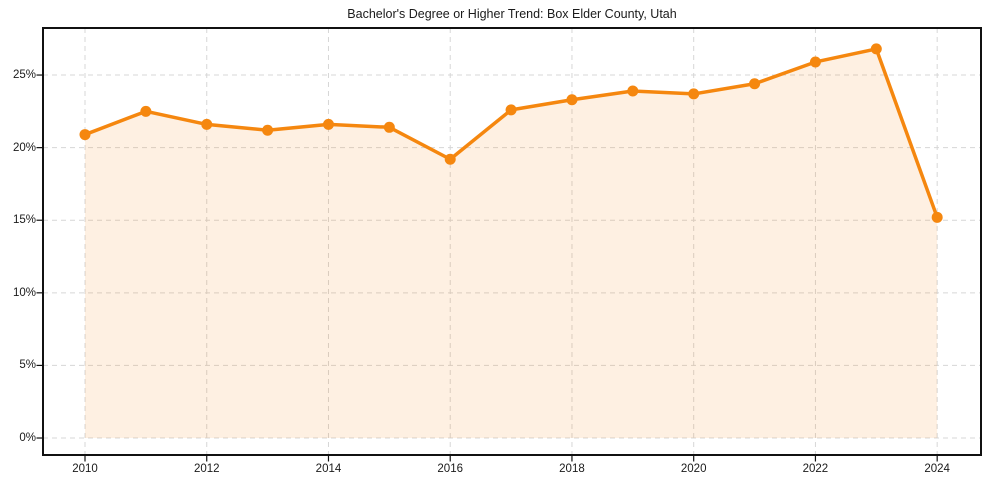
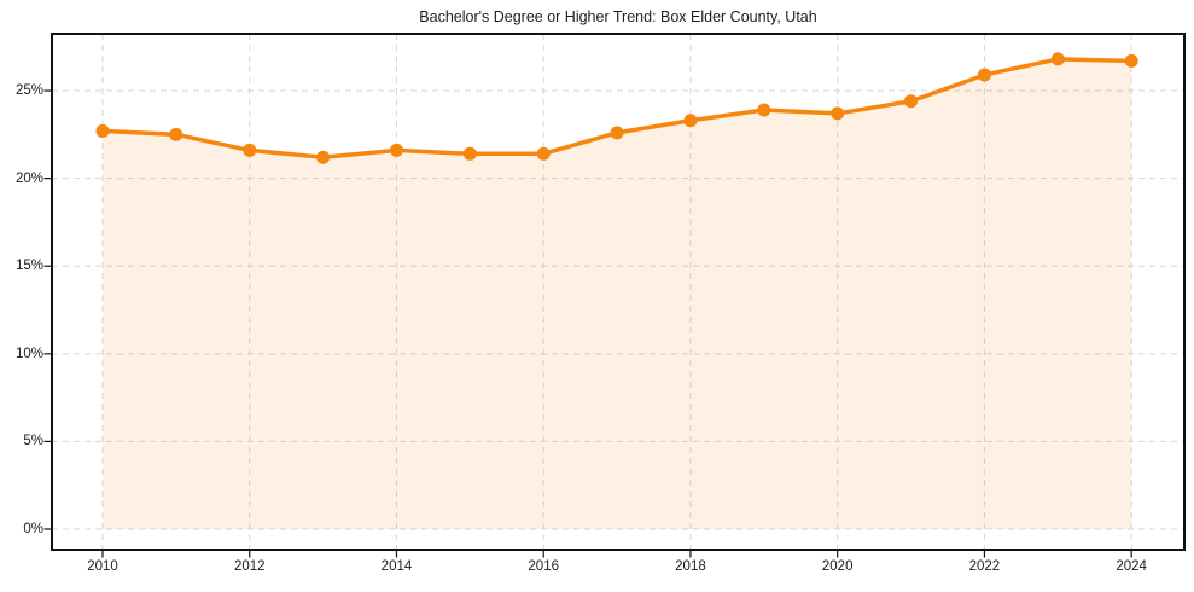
2010: 20.9% -> 22.7%
2016: 19.2% -> 21.4%
2024: 15.2% -> 26.7%
